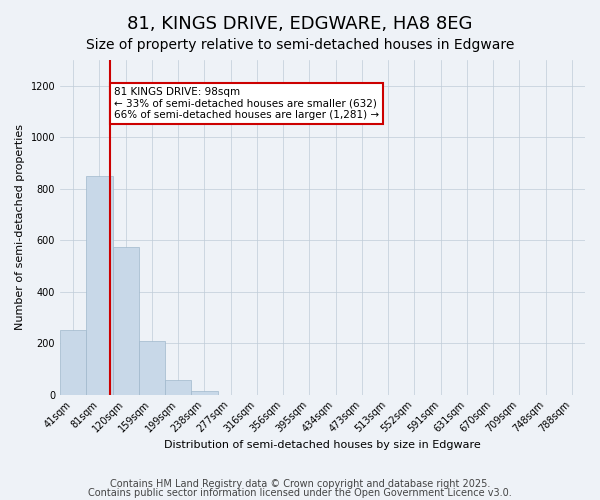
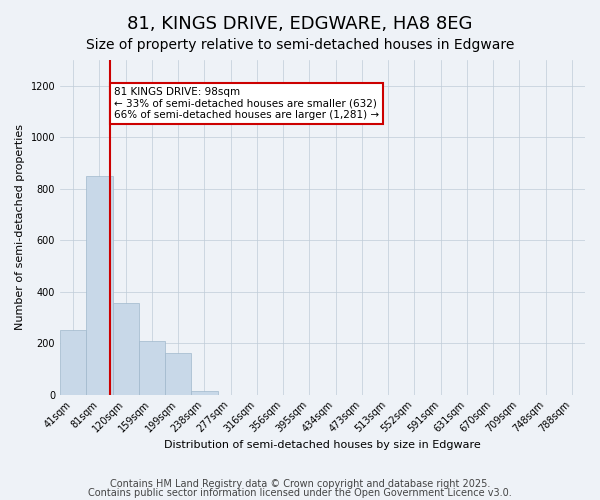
120sqm: 575 -> 355
199sqm: 55 -> 160
